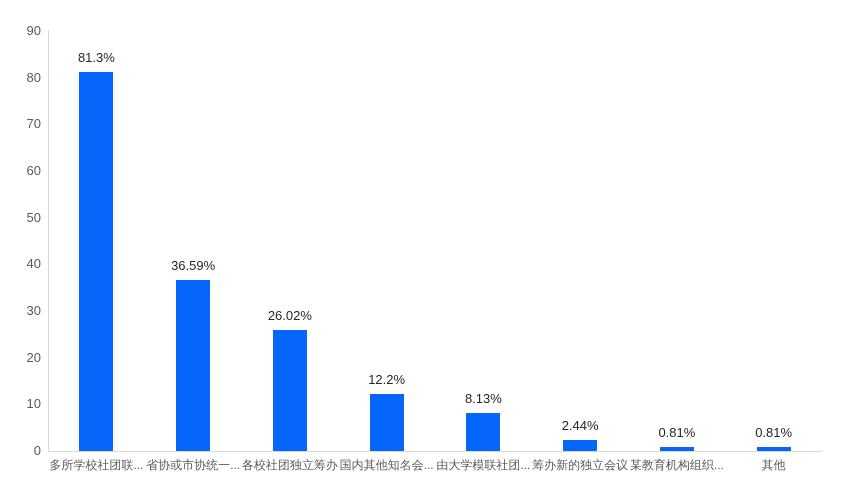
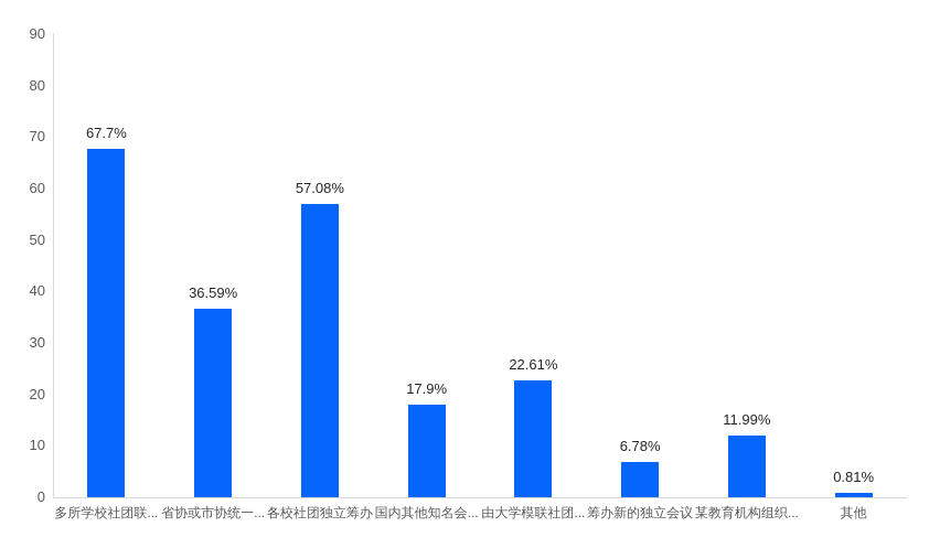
多所学校社团联...: 81.3% -> 67.7%
各校社团独立筹办: 26.02% -> 57.08%
国内其他知名会...: 12.2% -> 17.9%
由大学模联社团...: 8.13% -> 22.61%
筹办新的独立会议: 2.44% -> 6.78%
某教育机构组织...: 0.81% -> 11.99%
